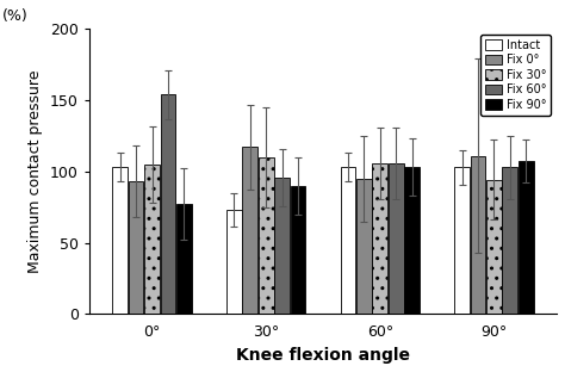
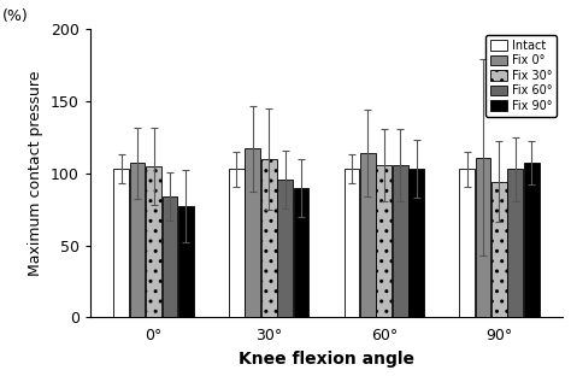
Fix 0°/0°: 93 -> 107
Fix 60°/0°: 154 -> 84
Intact/30°: 73 -> 103
Fix 0°/60°: 95 -> 114
